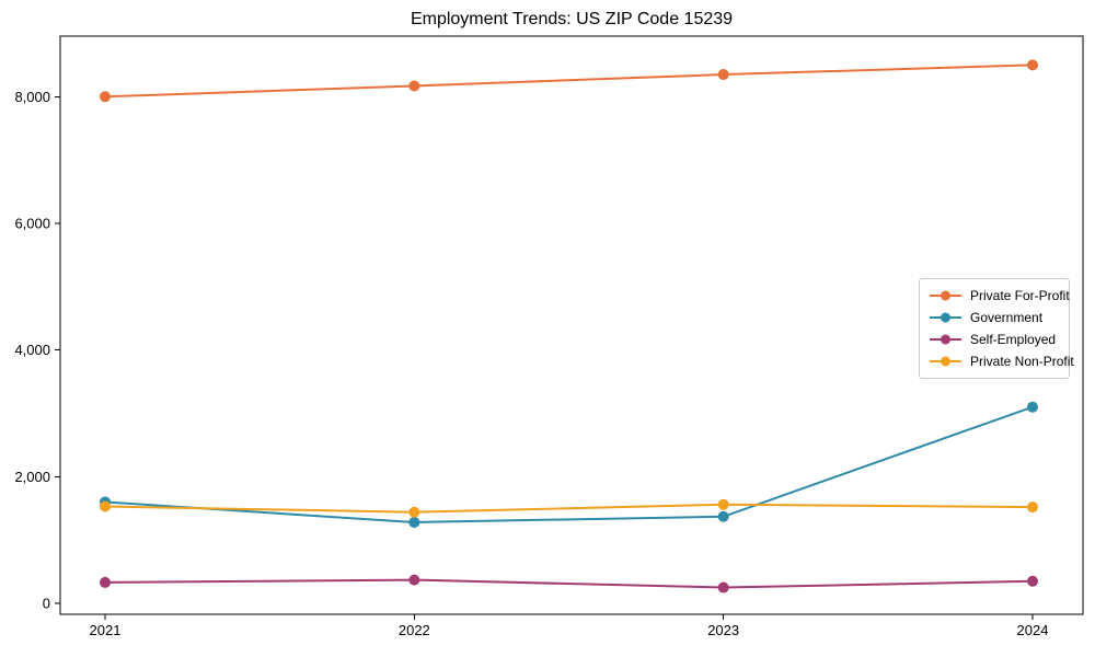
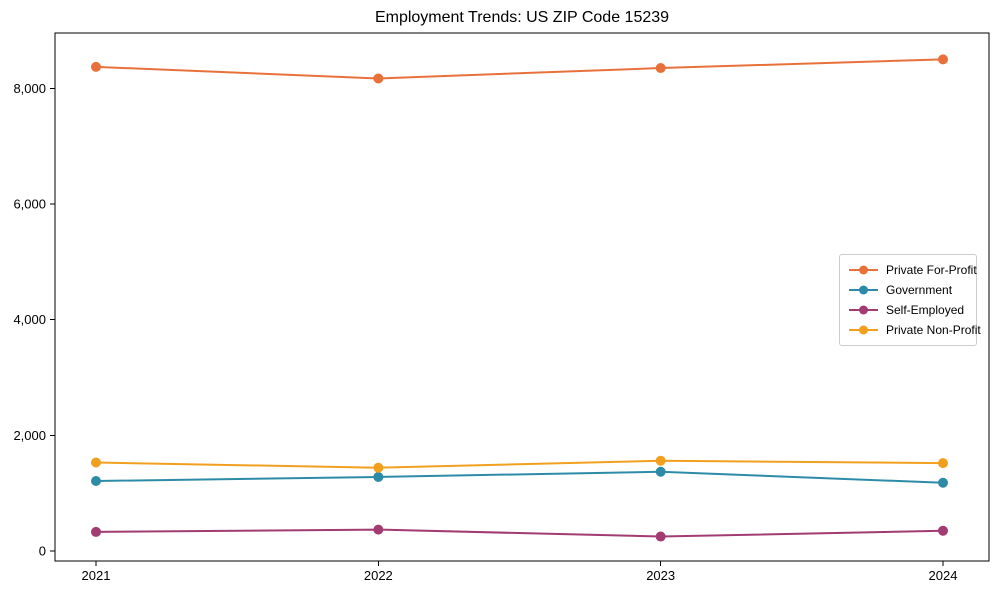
Private For-Profit/2021: 8000 -> 8400
Government/2021: 1600 -> 1200
Government/2024: 3100 -> 1200
